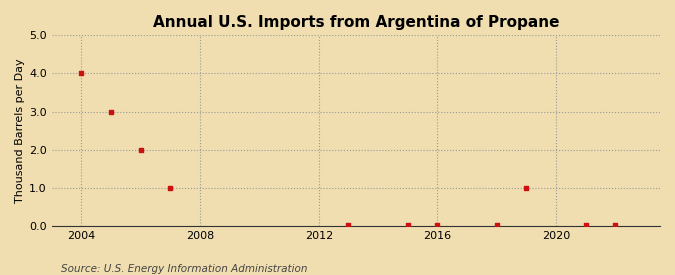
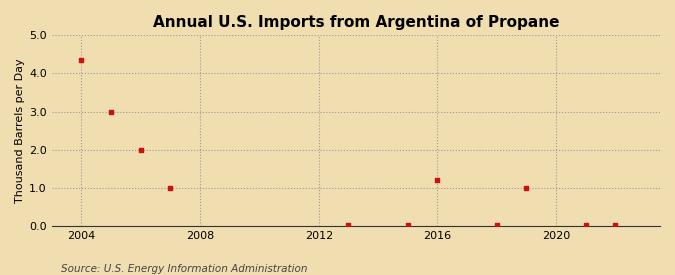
2004: 4.00 -> 4.35
2016: 0.03 -> 1.20
